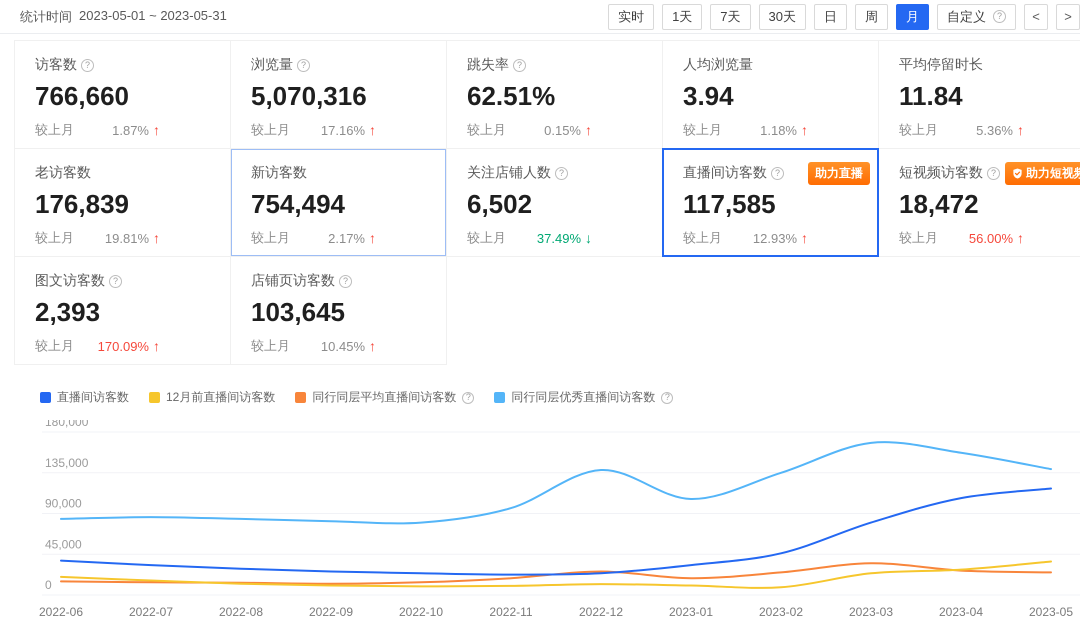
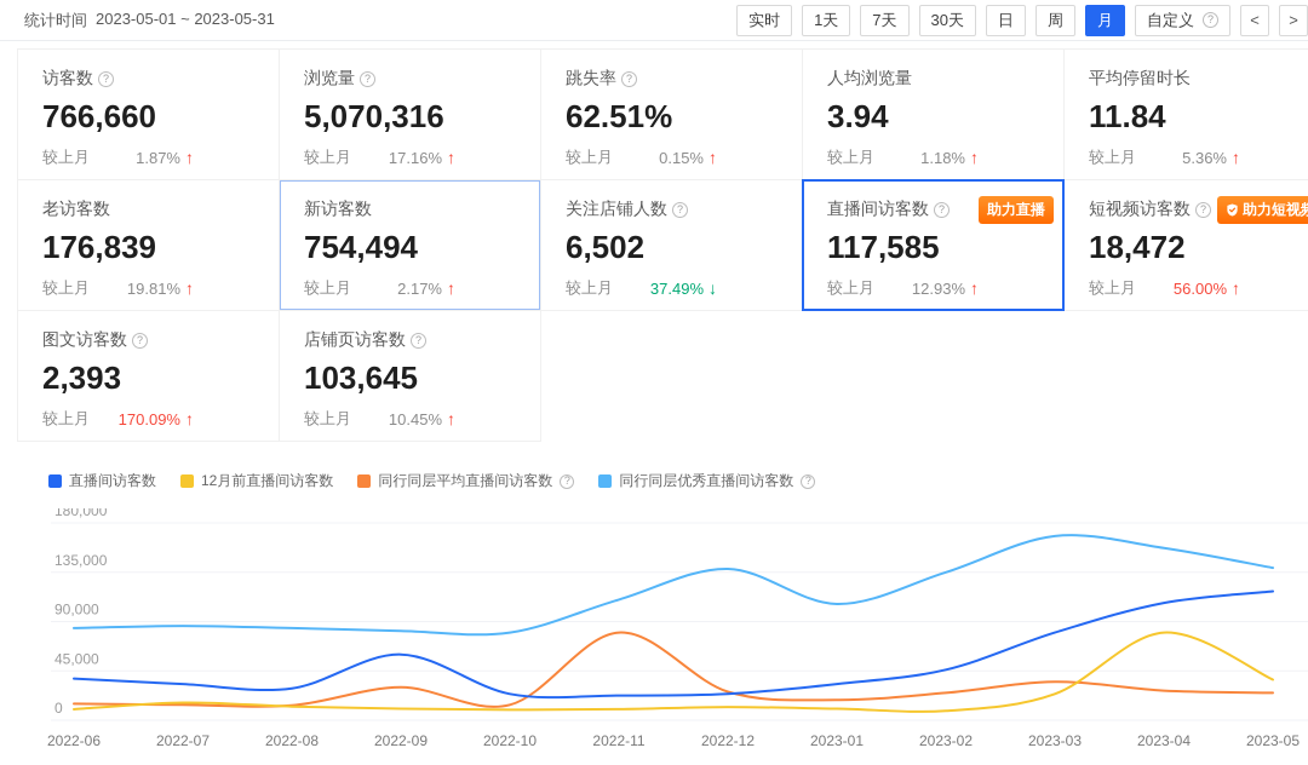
12月前直播间访客数/2022-06: 20000 -> 10000
直播间访客数/2022-09: 30000 -> 60000
同行同层平均直播间访客数/2022-09: 10000 -> 30000
同行同层平均直播间访客数/2022-11: 20000 -> 80000
同行同层优秀直播间访客数/2022-11: 100000 -> 110000
12月前直播间访客数/2023-04: 30000 -> 80000
